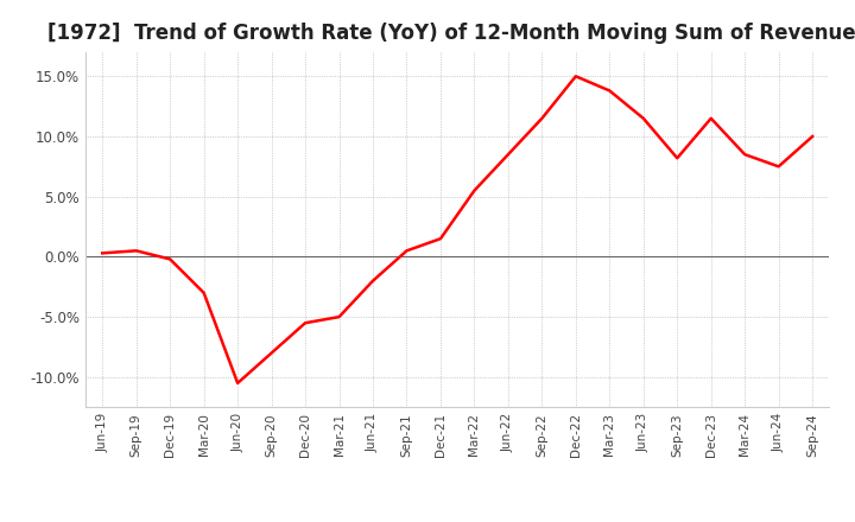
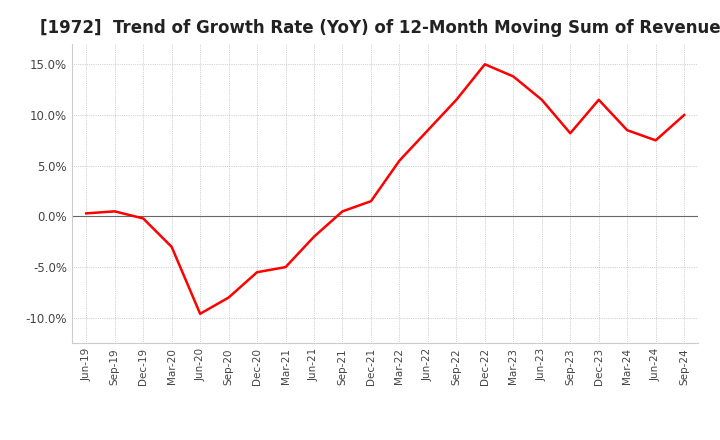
Jun-20: -10.5% -> -9.6%
